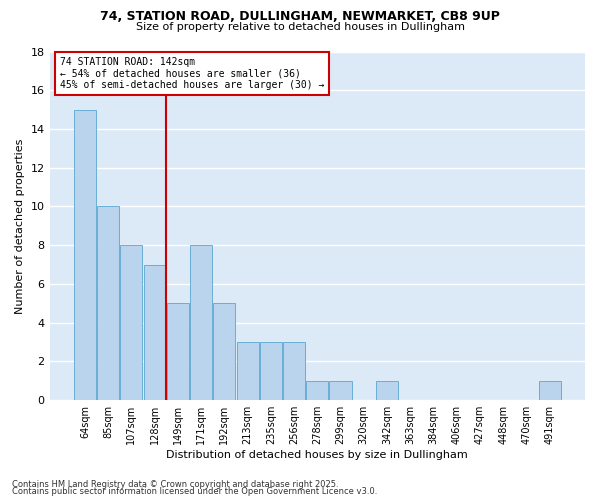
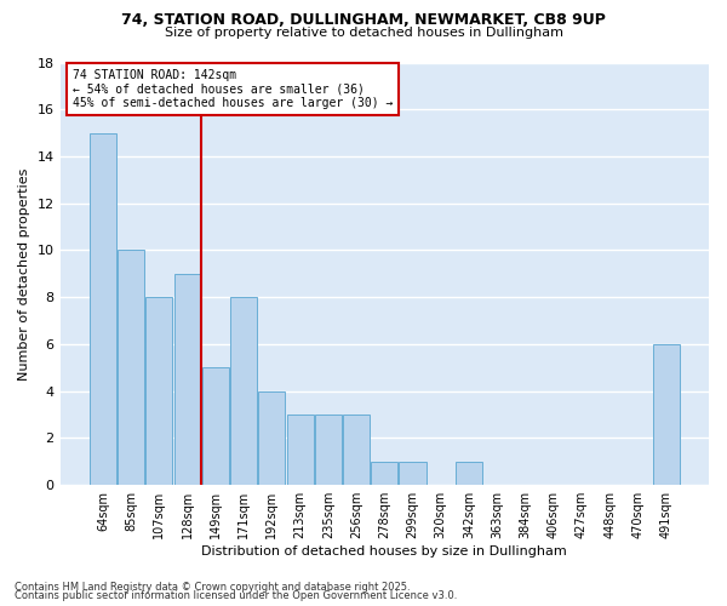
128sqm: 7 -> 9
192sqm: 5 -> 4
491sqm: 1 -> 6
